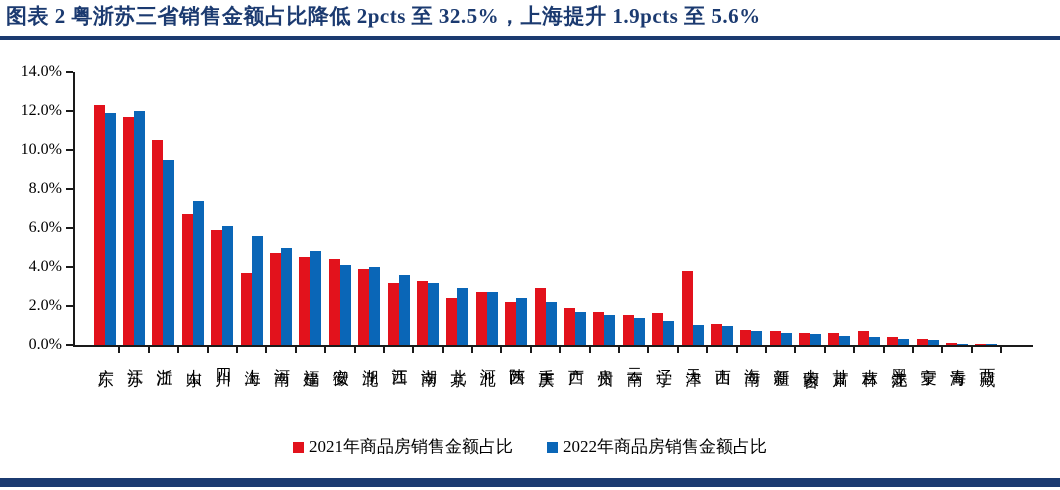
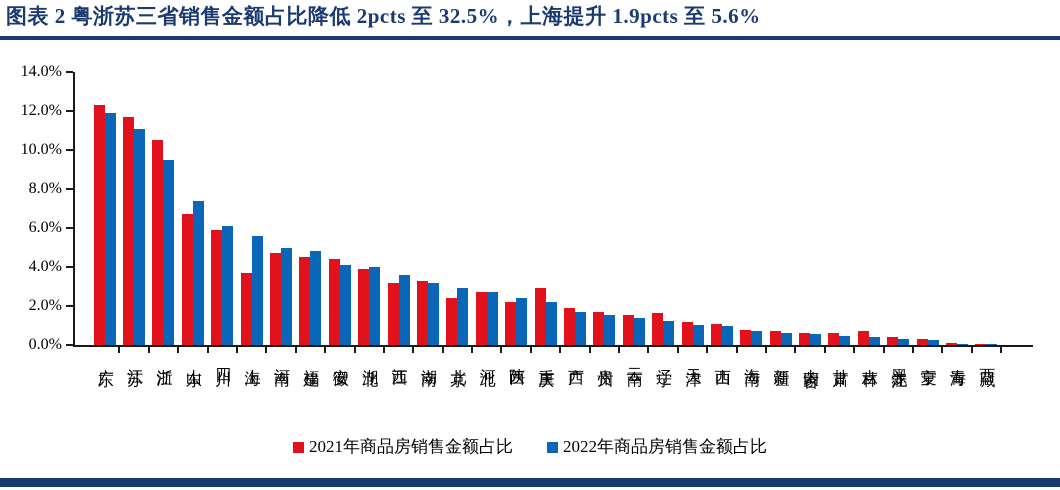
2022年商品房销售金额占比/江苏: 12.0% -> 11.1%
2021年商品房销售金额占比/天津: 3.8% -> 1.2%
